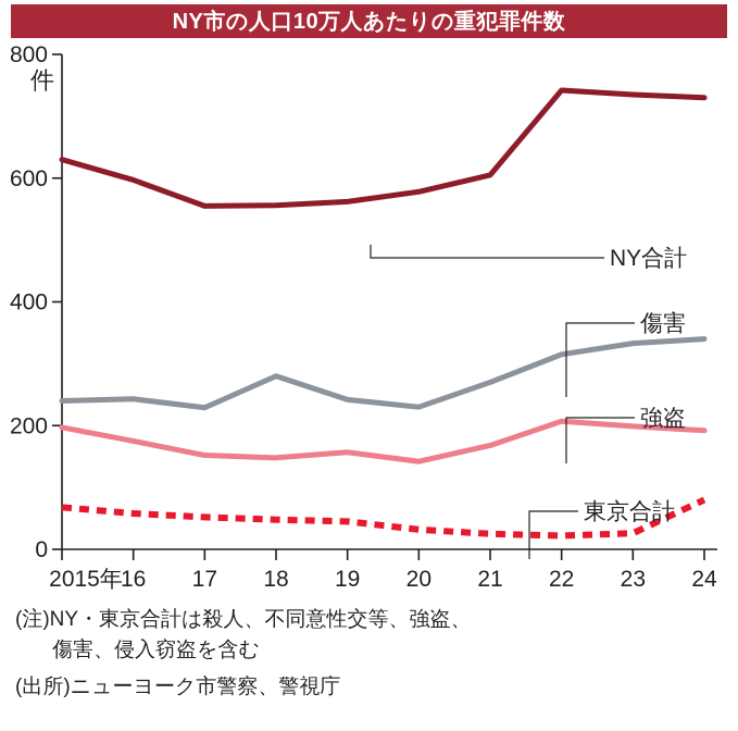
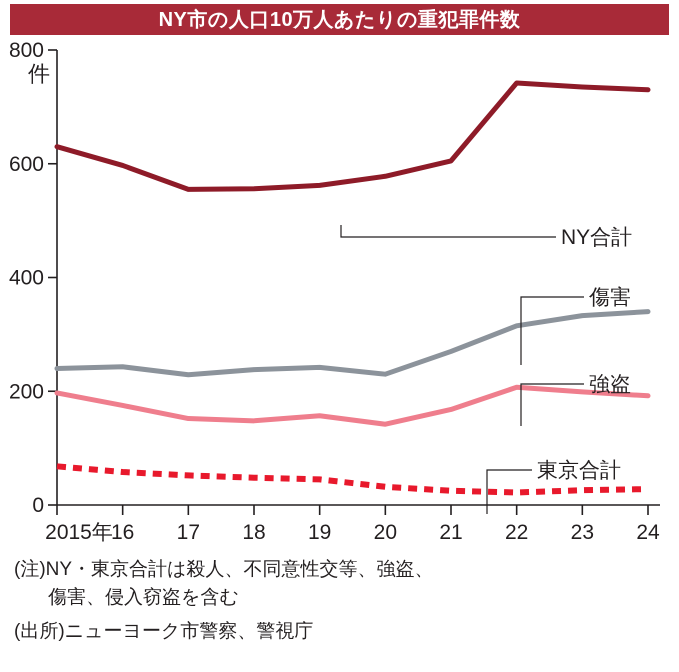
傷害/18: 280 -> 240
東京合計/24: 80 -> 30
